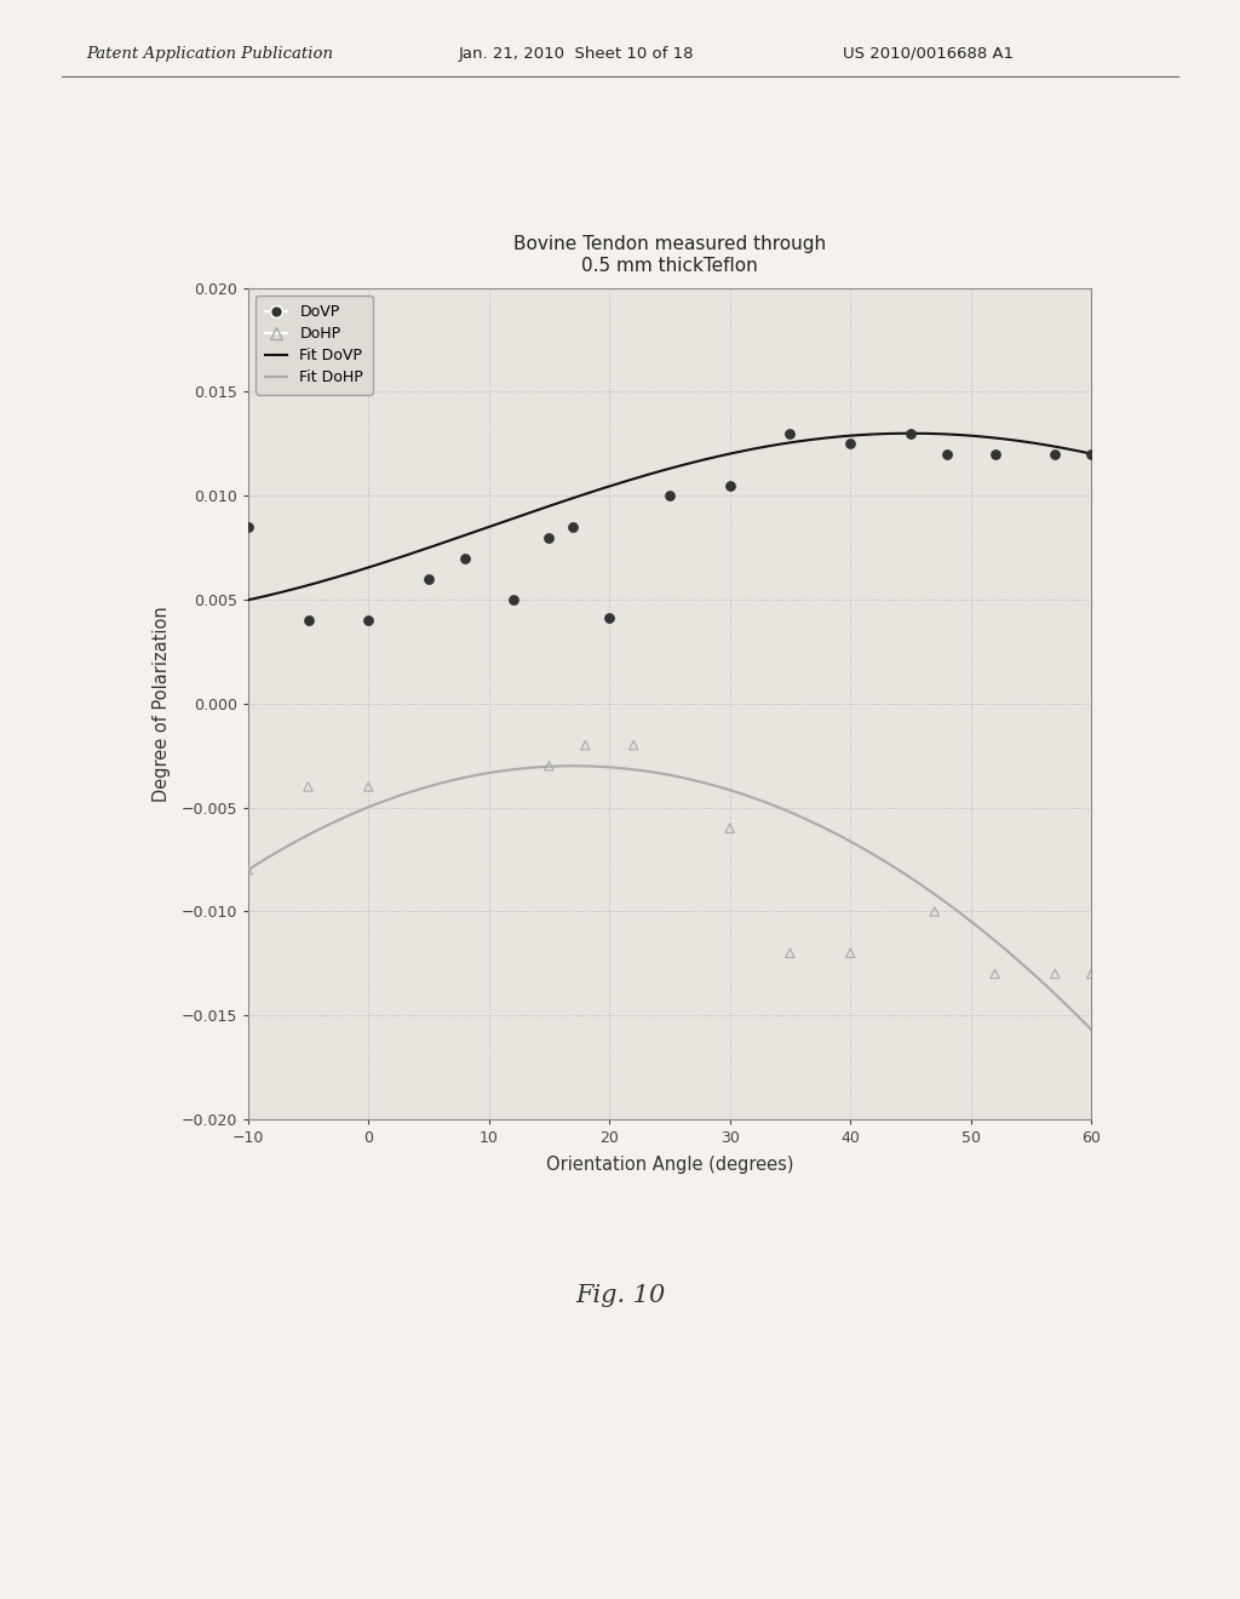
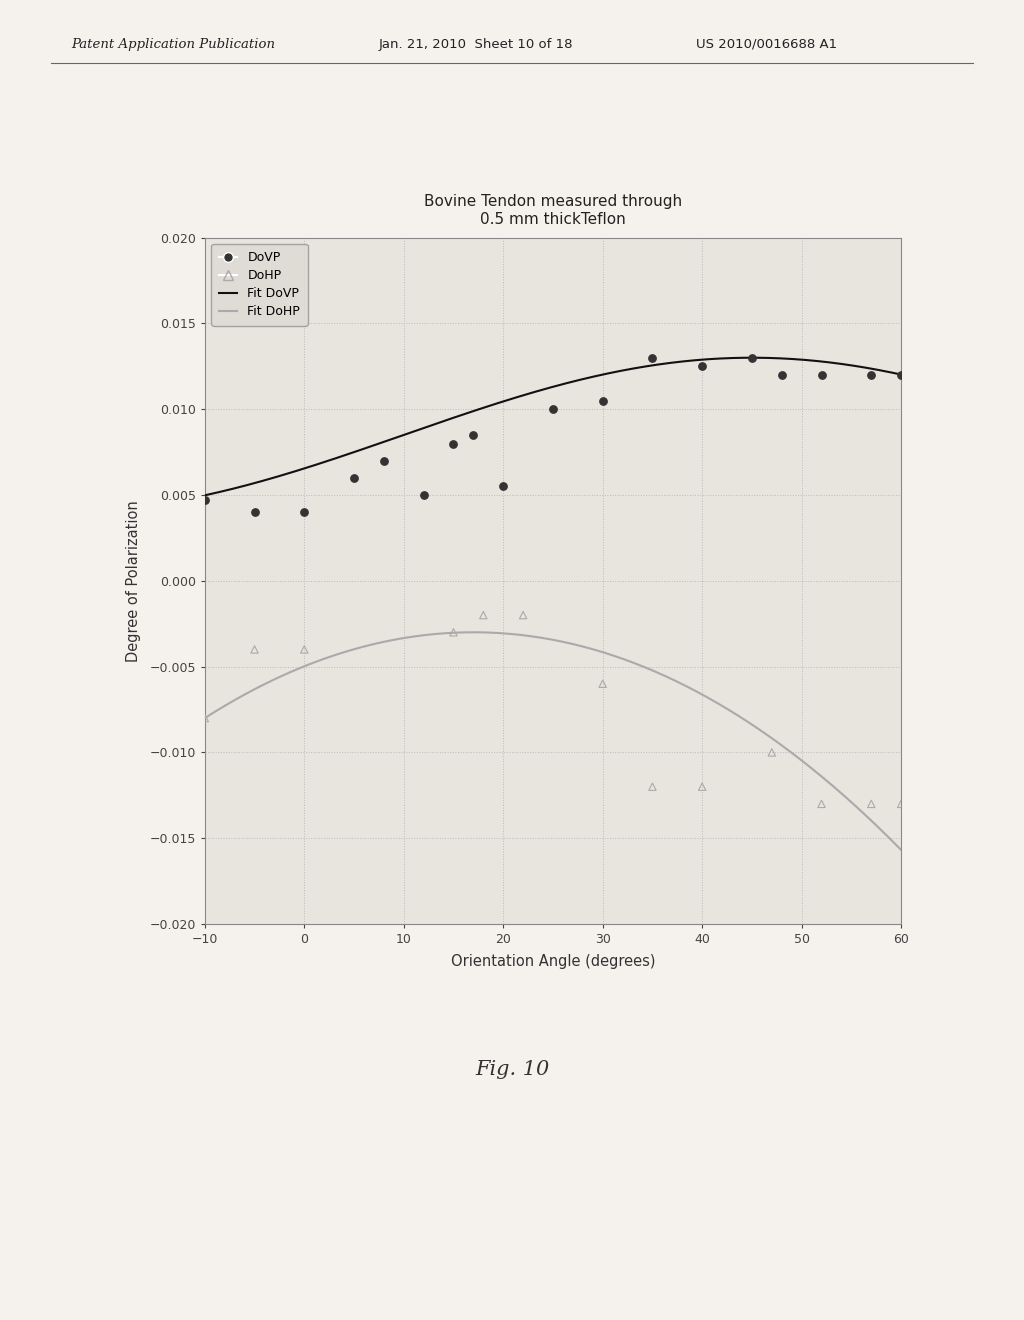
DoVP/−10: 0.0085 -> 0.0047
DoVP/20: 0.0041 -> 0.0055
